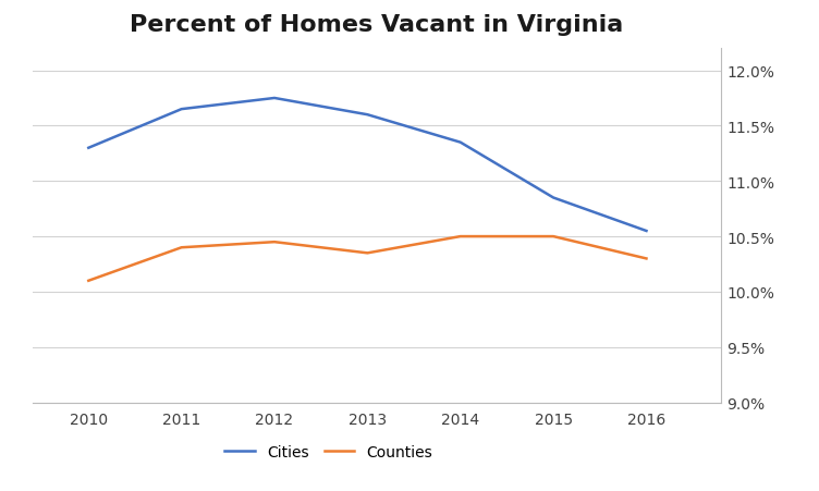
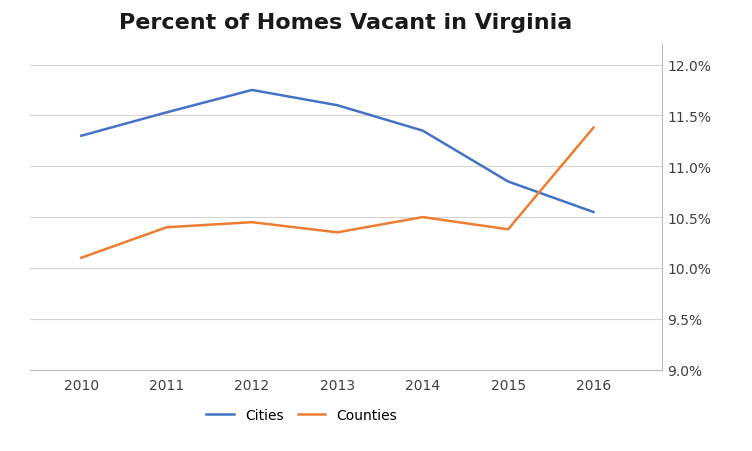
Cities/2011: 11.65% -> 11.53%
Counties/2015: 10.50% -> 10.38%
Counties/2016: 10.30% -> 11.38%
